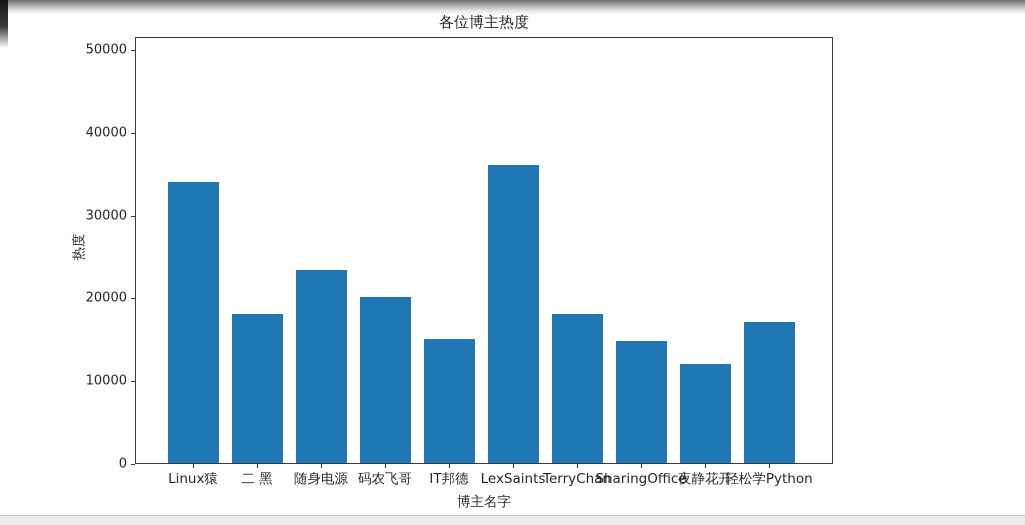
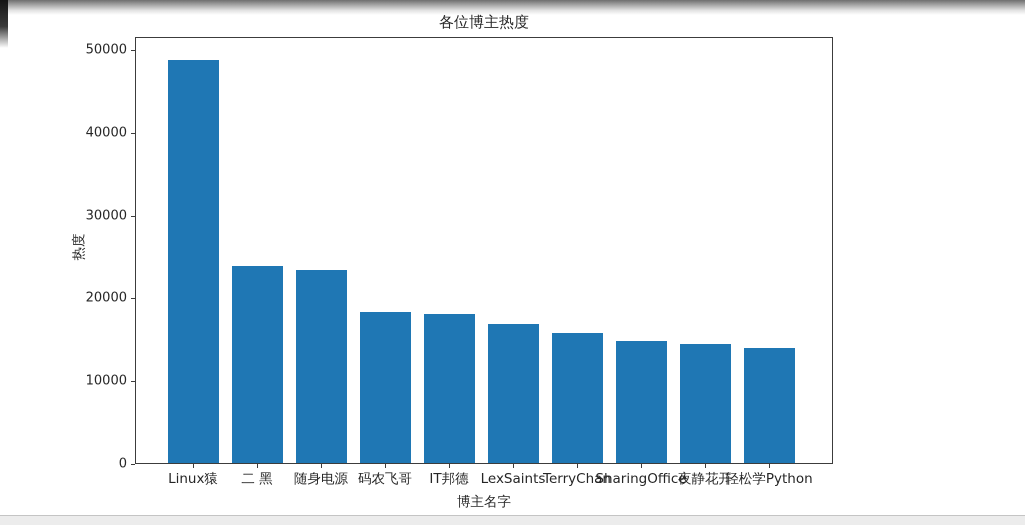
Linux猿: 34000 -> 49000
二 黑: 18000 -> 24000
码农飞哥: 20000 -> 18000
IT邦德: 15000 -> 18000
LexSaints: 36000 -> 17000
TerryChan: 18000 -> 16000
夜静花开: 12000 -> 14000
轻松学Python: 17000 -> 14000
